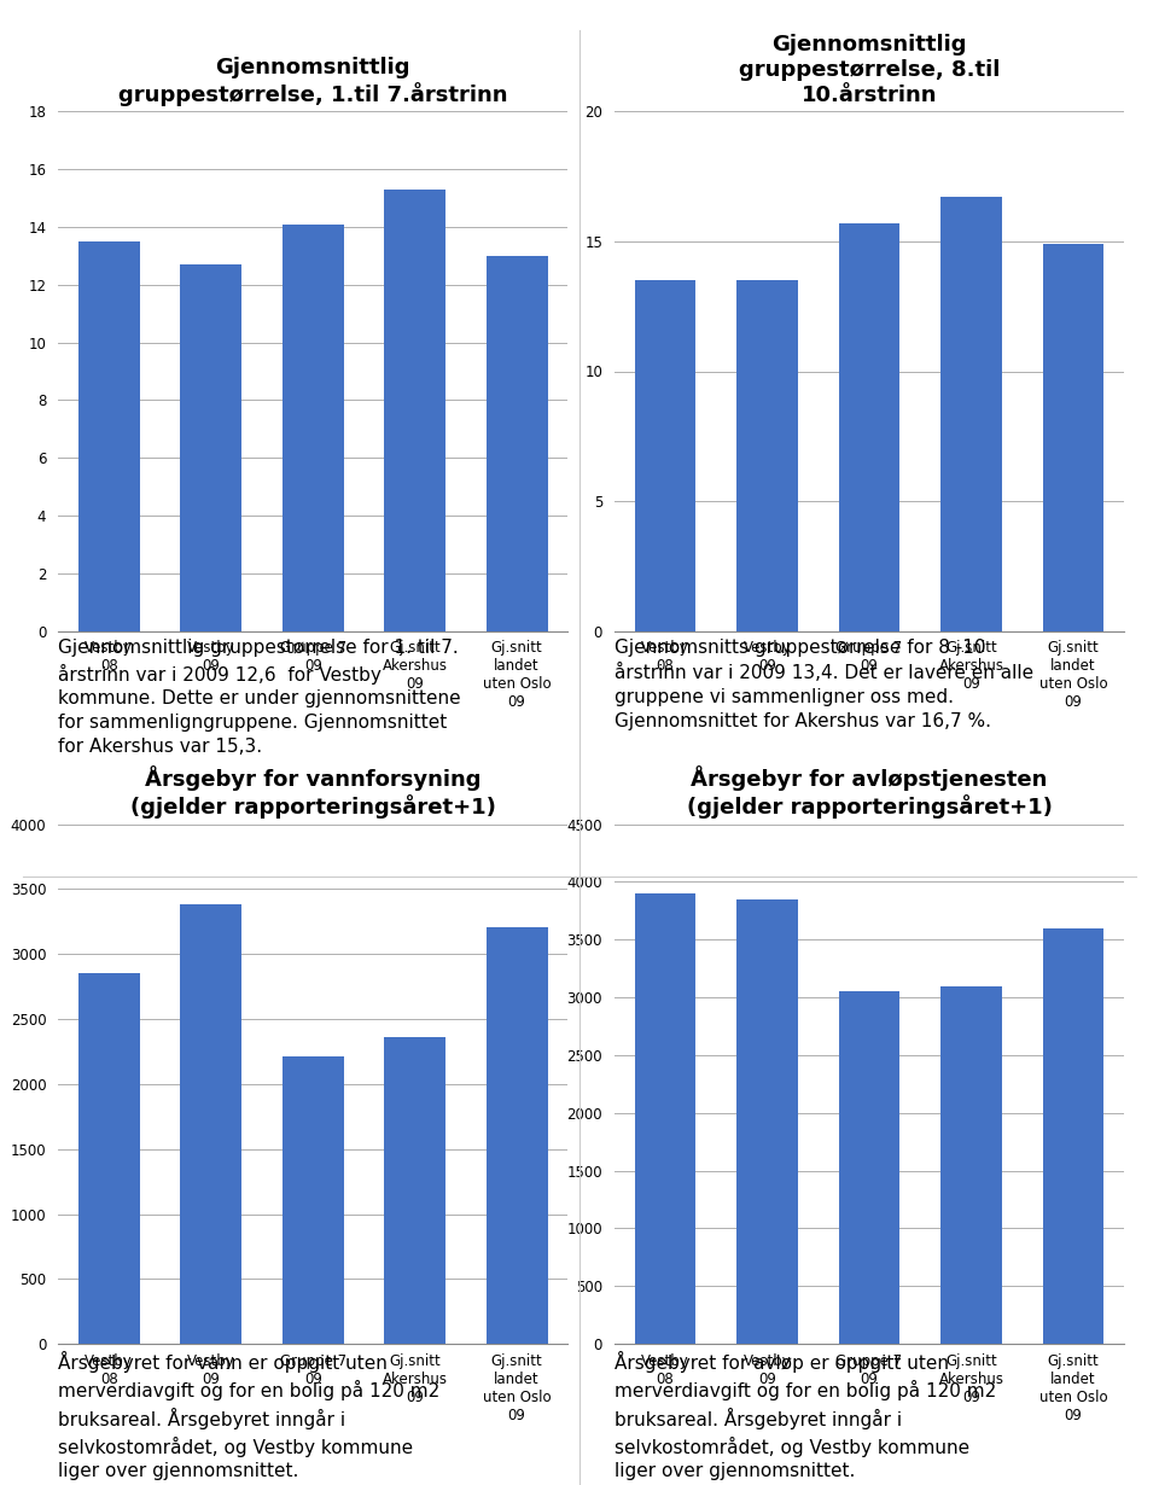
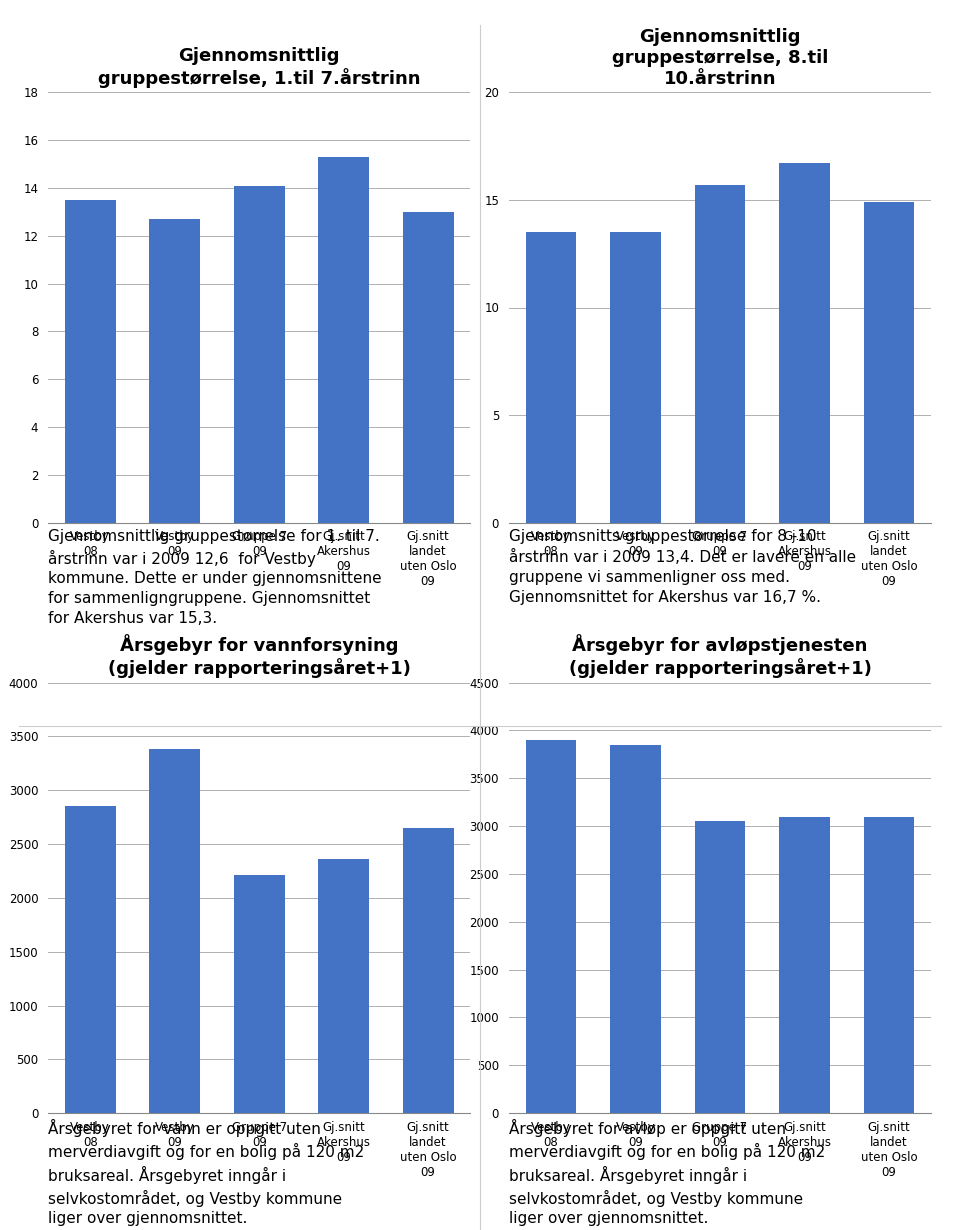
Årsgebyr for vannforsyning (gjelder rapporteringsåret+1)/Gj.snitt landet uten Oslo 09: 3210 -> 2650
Årsgebyr for avløpstjenesten (gjelder rapporteringsåret+1)/Gj.snitt landet uten Oslo 09: 3600 -> 3100
